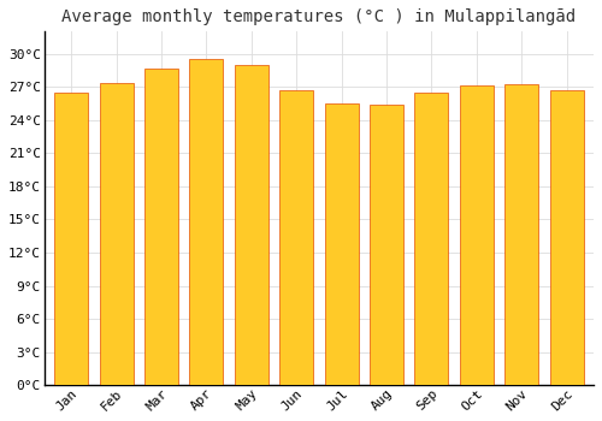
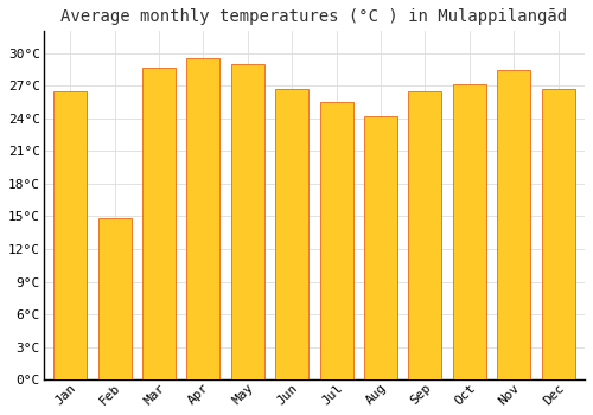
Feb: 27.3°C -> 14.8°C
Aug: 25.4°C -> 24.2°C
Nov: 27.2°C -> 28.4°C
